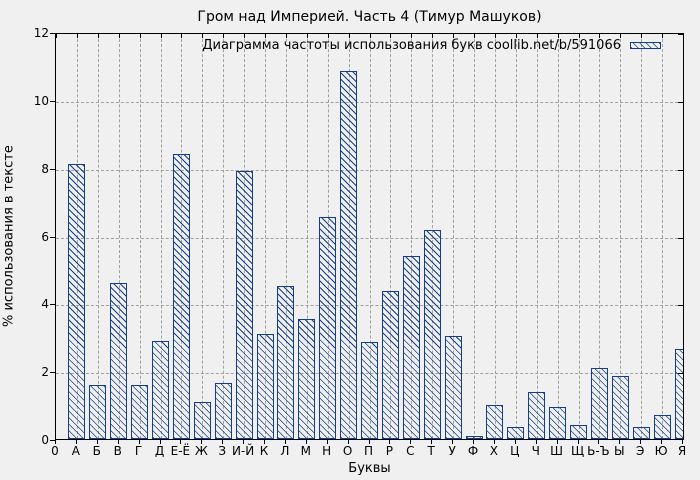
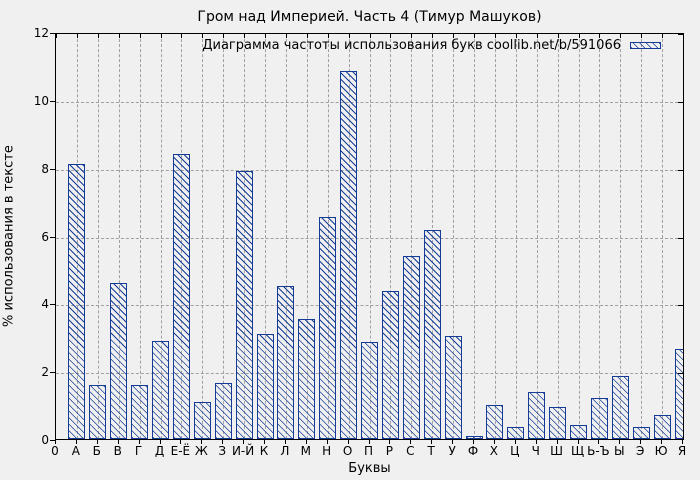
Ь-Ъ: 2.1 -> 1.2
